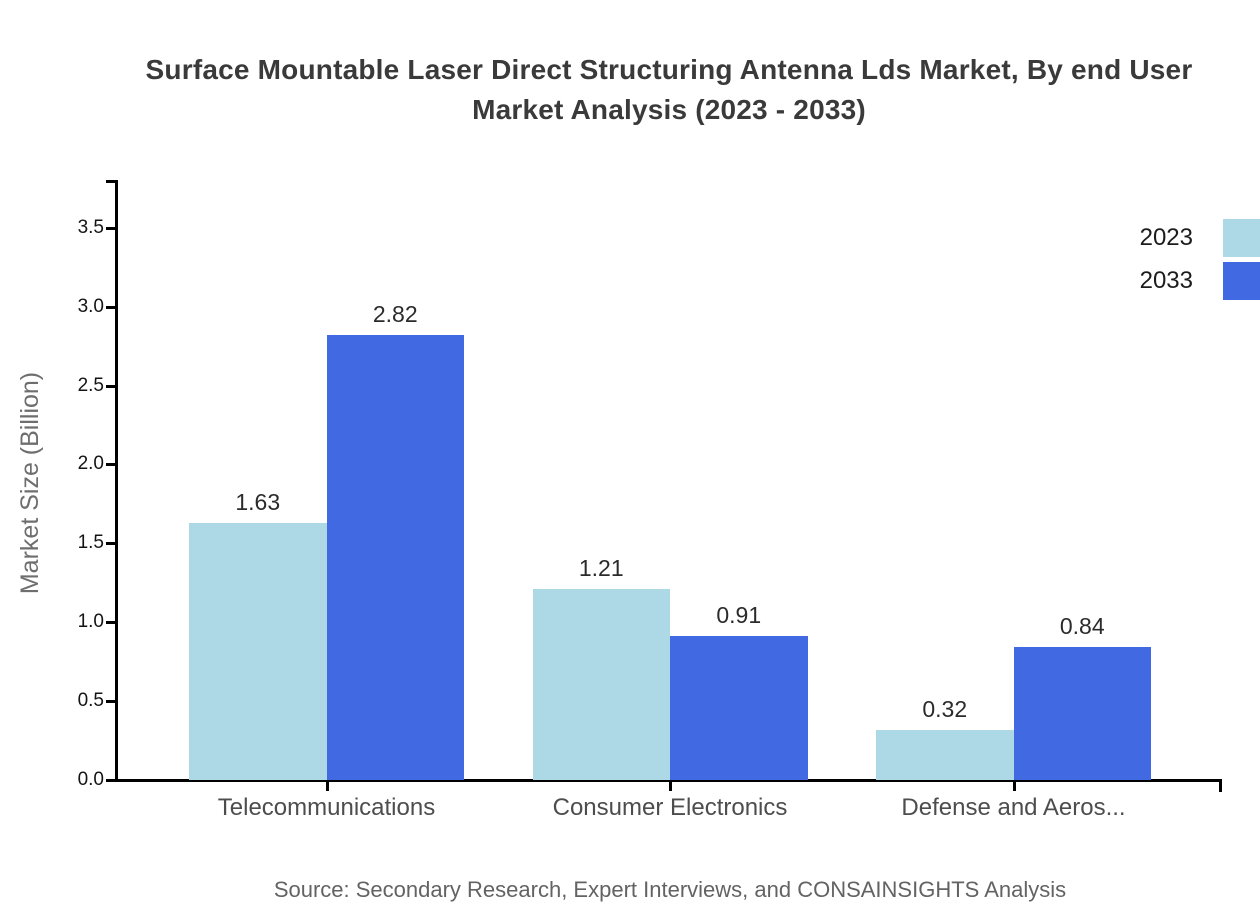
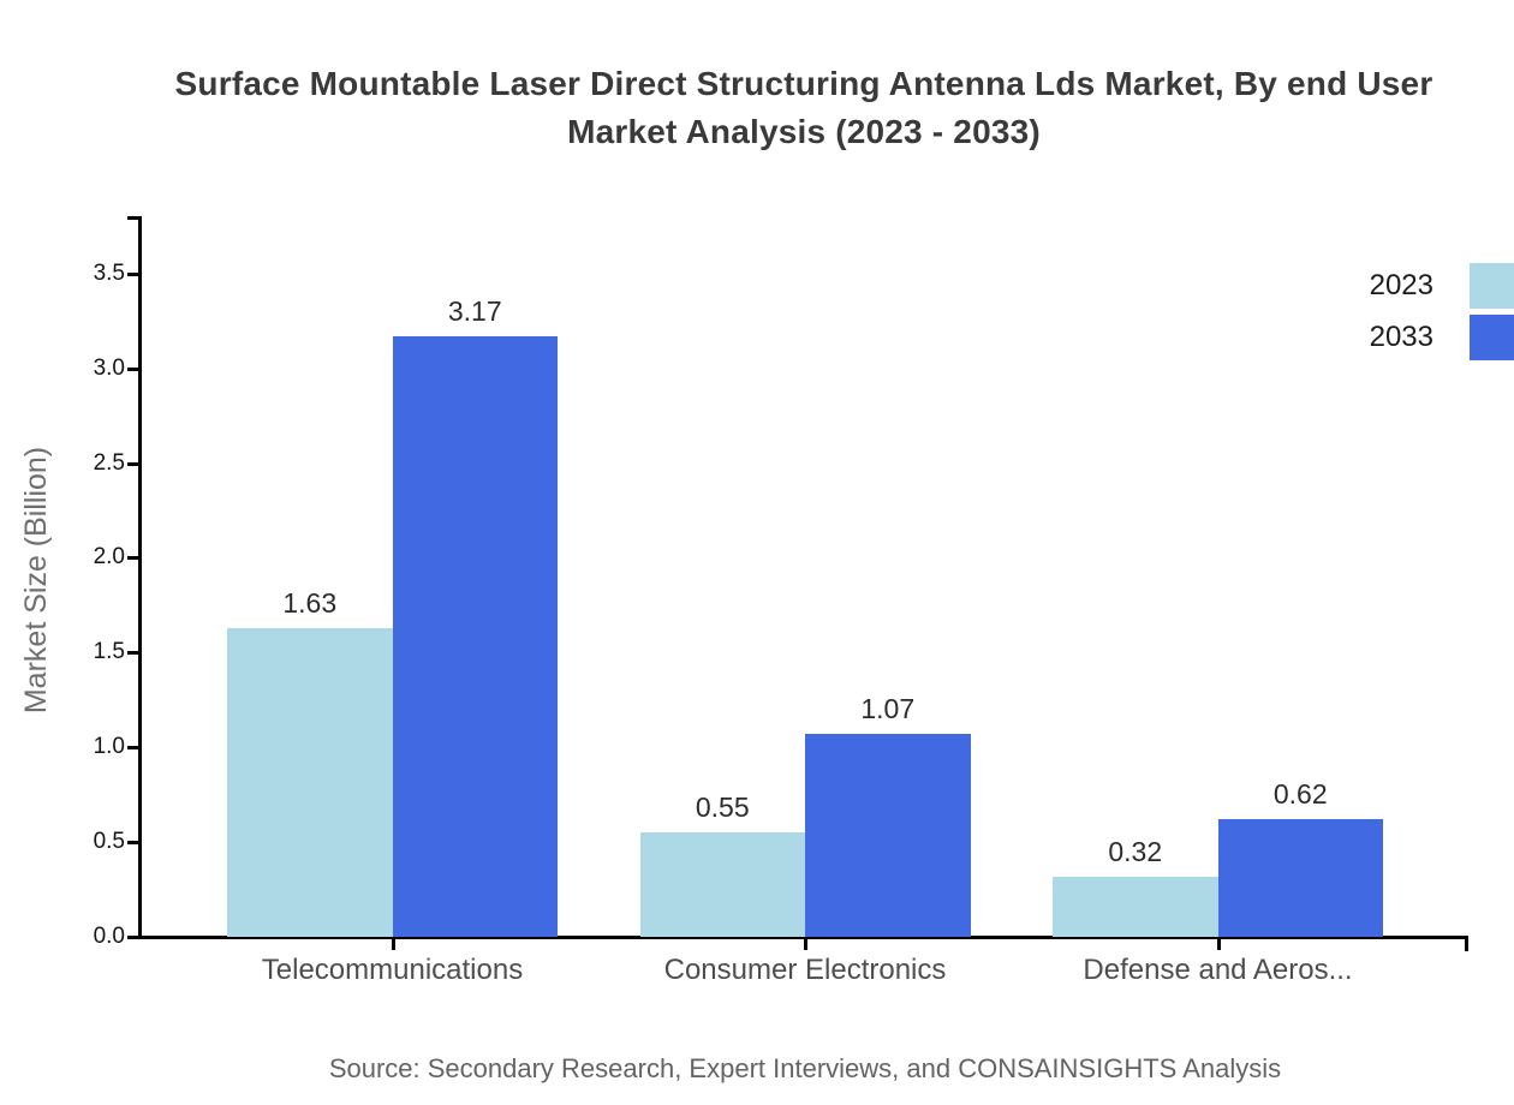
2033/Telecommunications: 2.82 -> 3.17
2023/Consumer Electronics: 1.21 -> 0.55
2033/Consumer Electronics: 0.91 -> 1.07
2033/Defense and Aeros...: 0.84 -> 0.62
